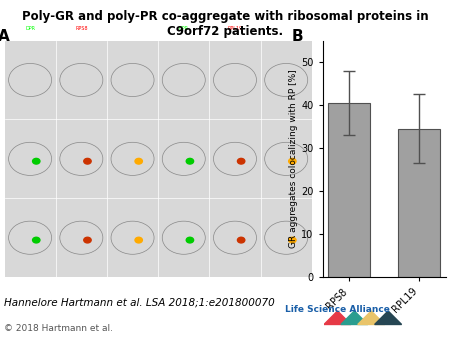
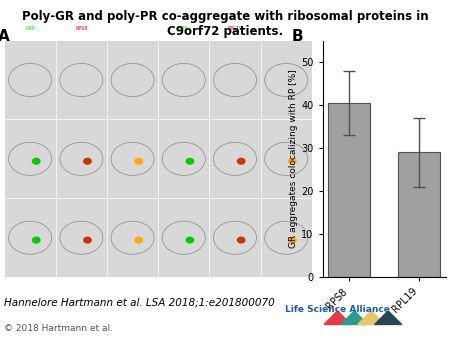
RPL19: 34.5 -> 29.0
